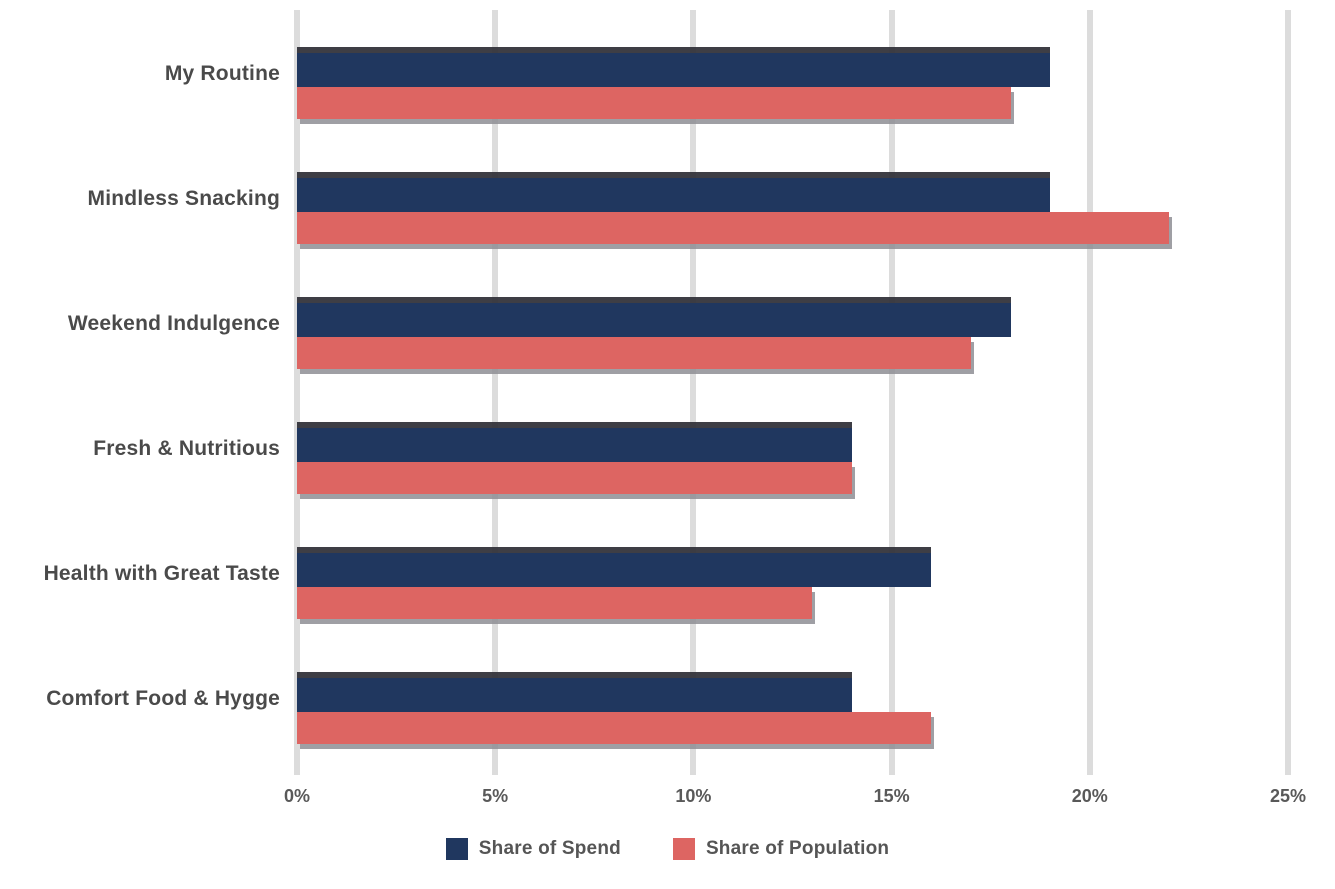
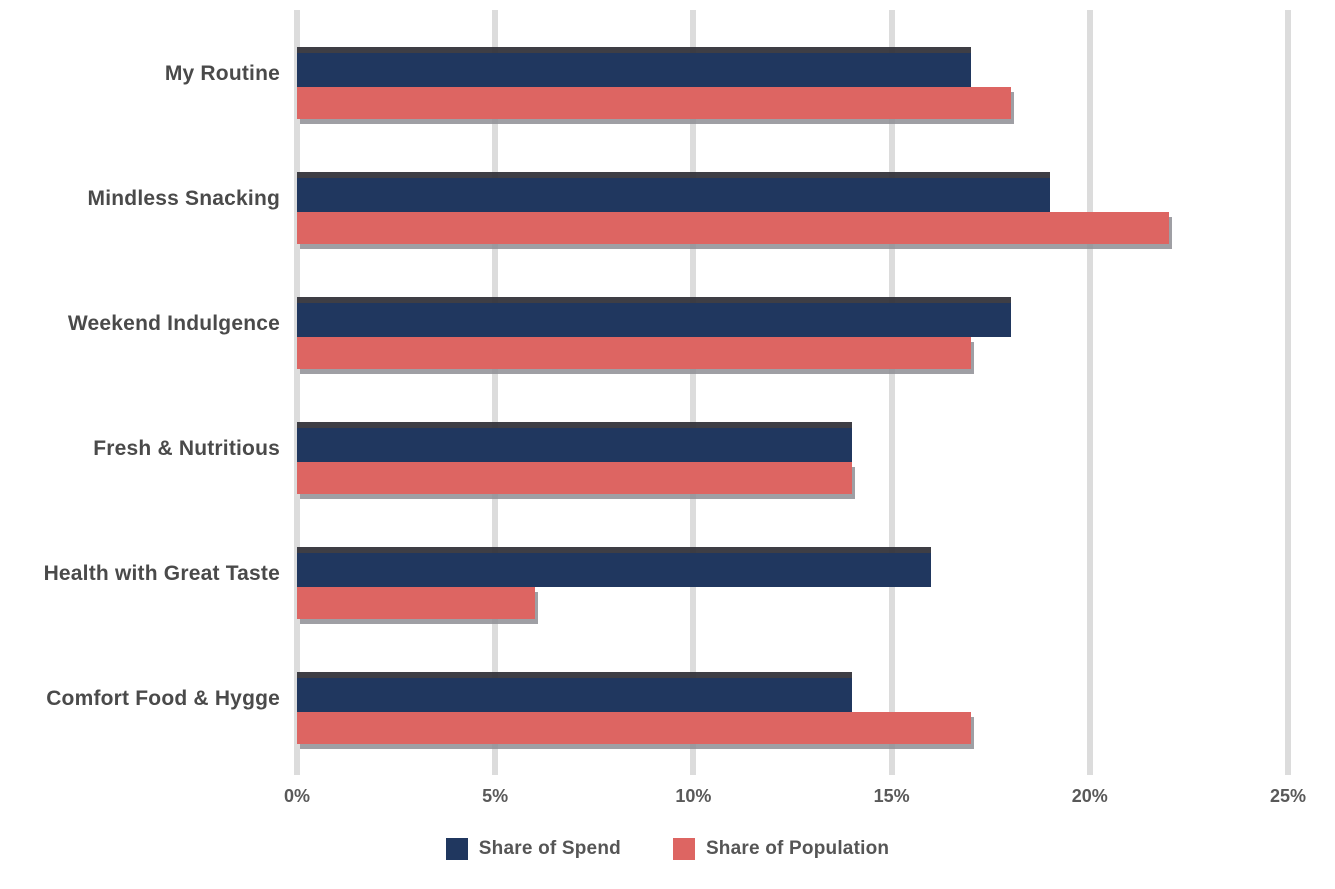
Share of Spend/My Routine: 19% -> 17%
Share of Population/Health with Great Taste: 13% -> 6%
Share of Population/Comfort Food & Hygge: 16% -> 17%
